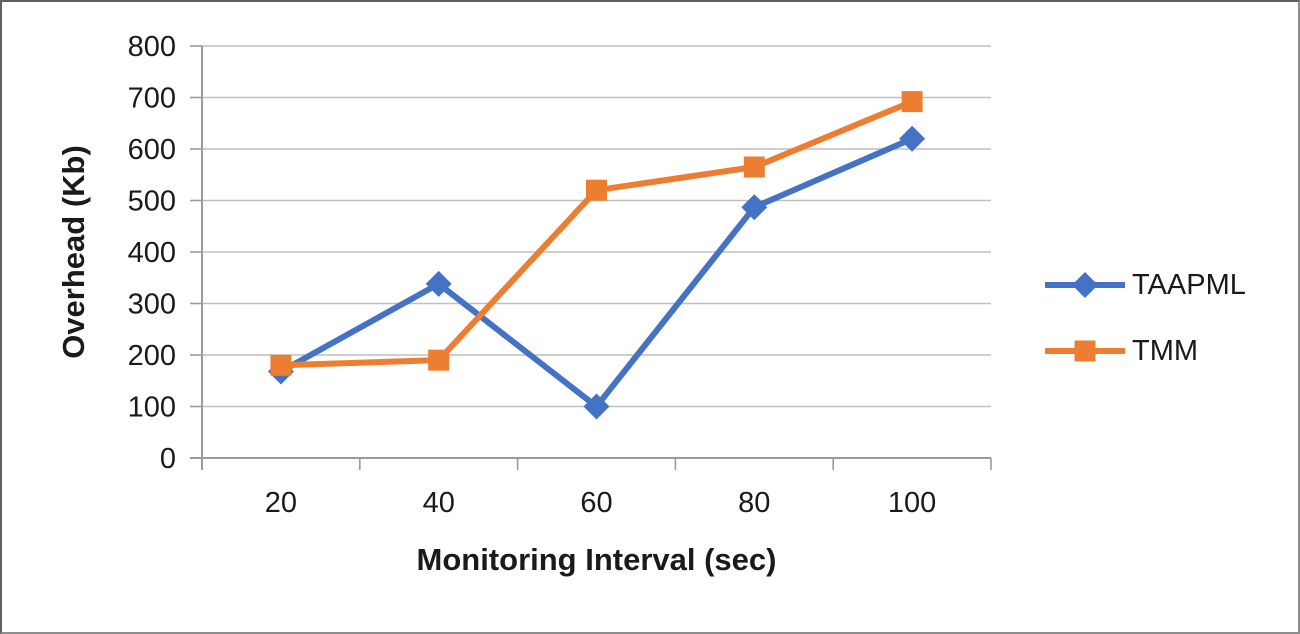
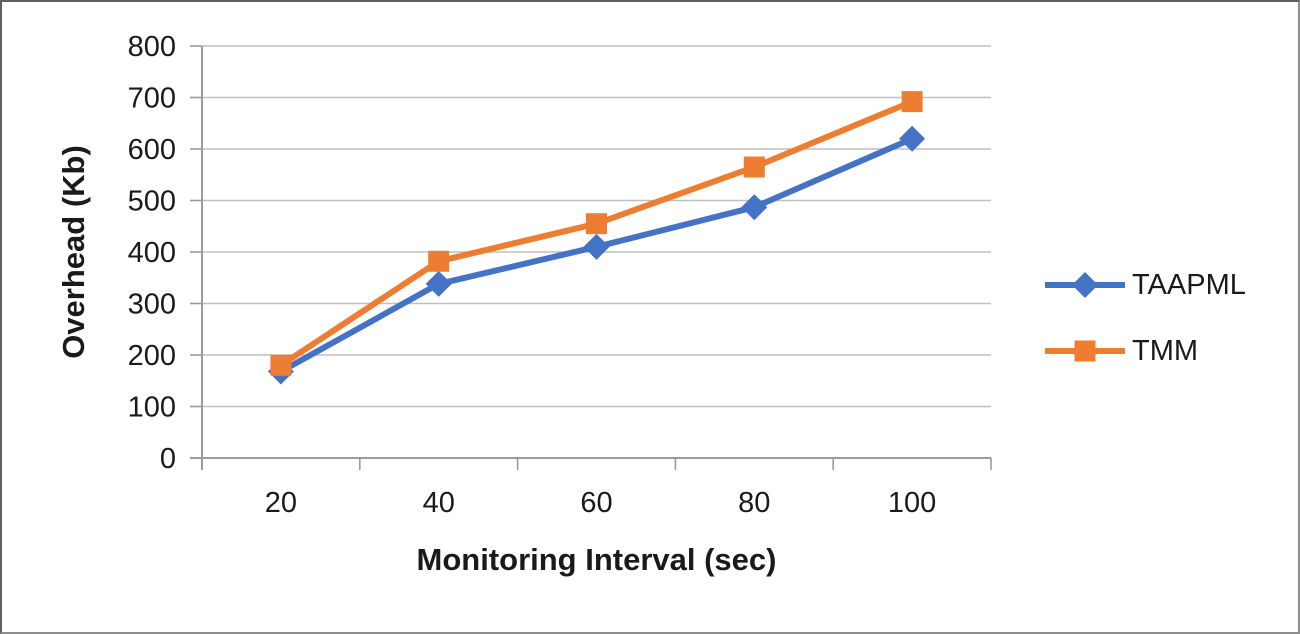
TMM/40: 190 -> 380
TAAPML/60: 100 -> 410
TMM/60: 520 -> 460
